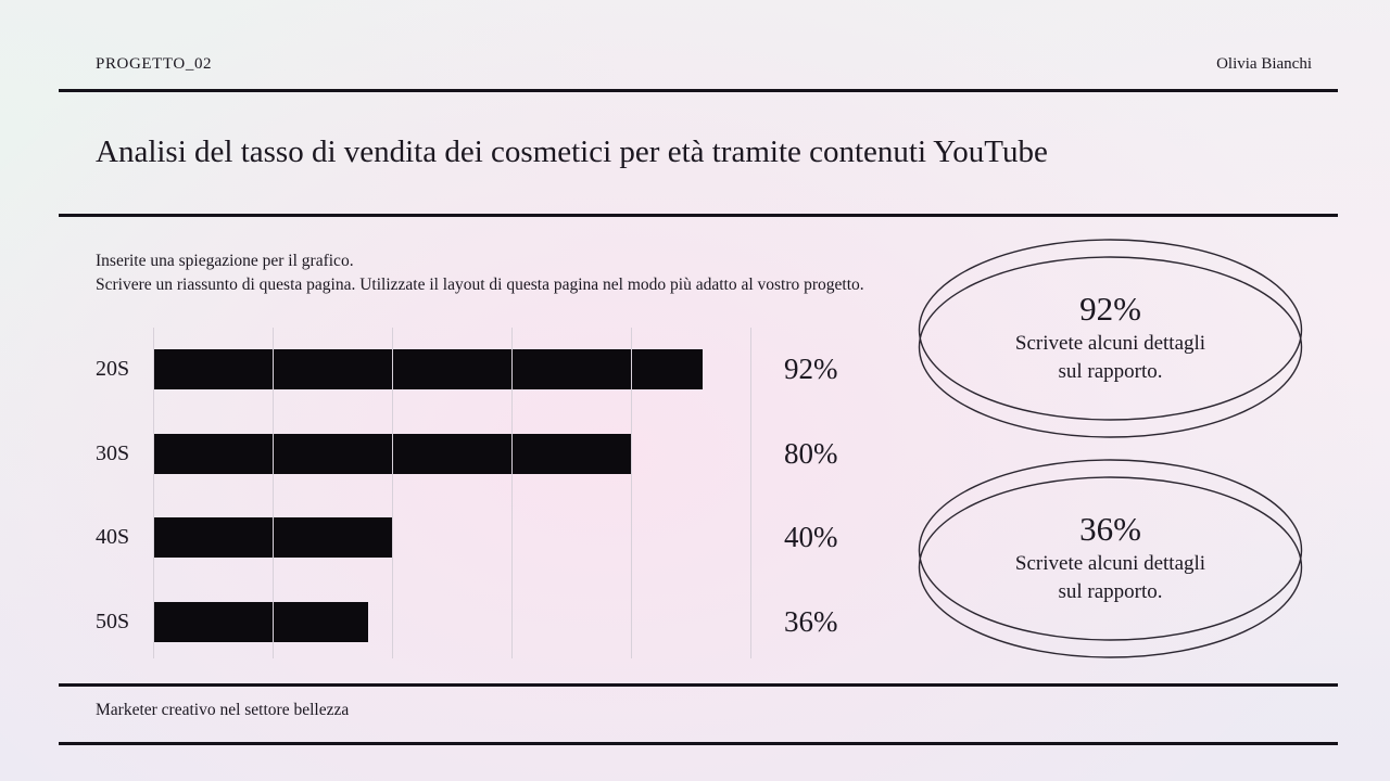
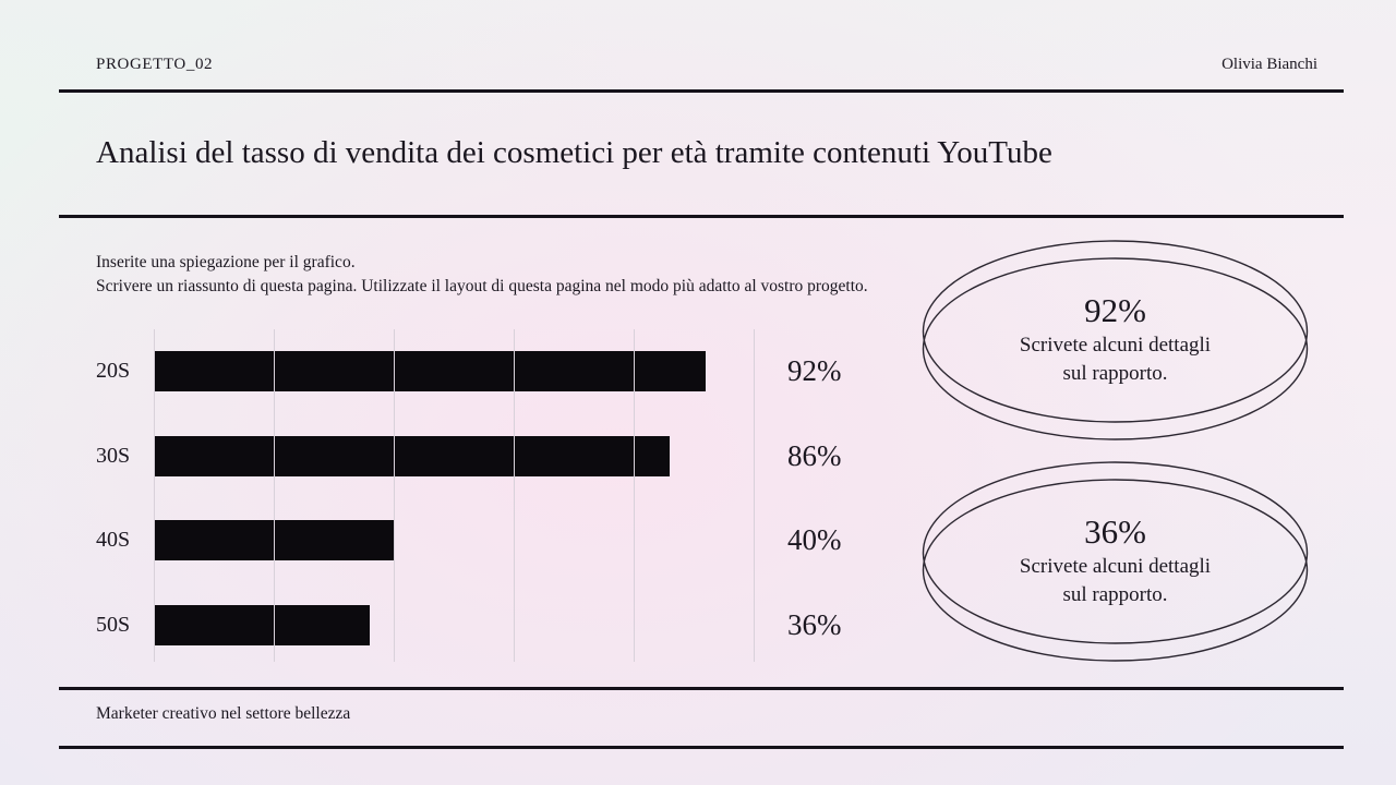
30S: 80% -> 86%
